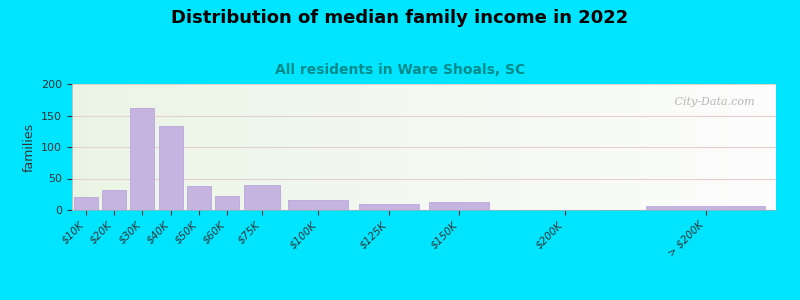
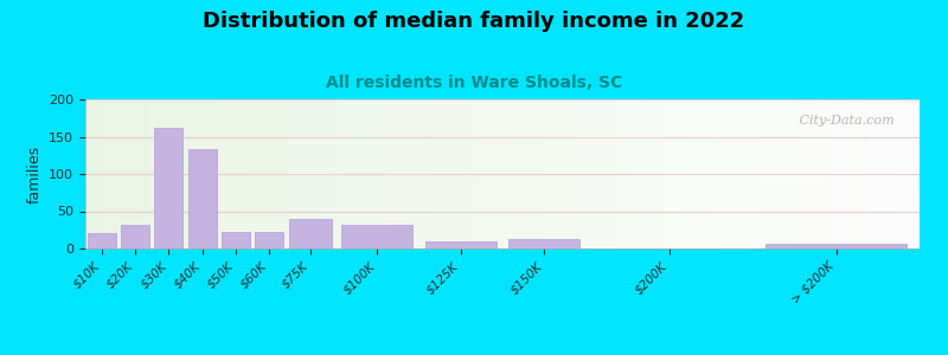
$50K: 38 -> 22
$100K: 16 -> 32
